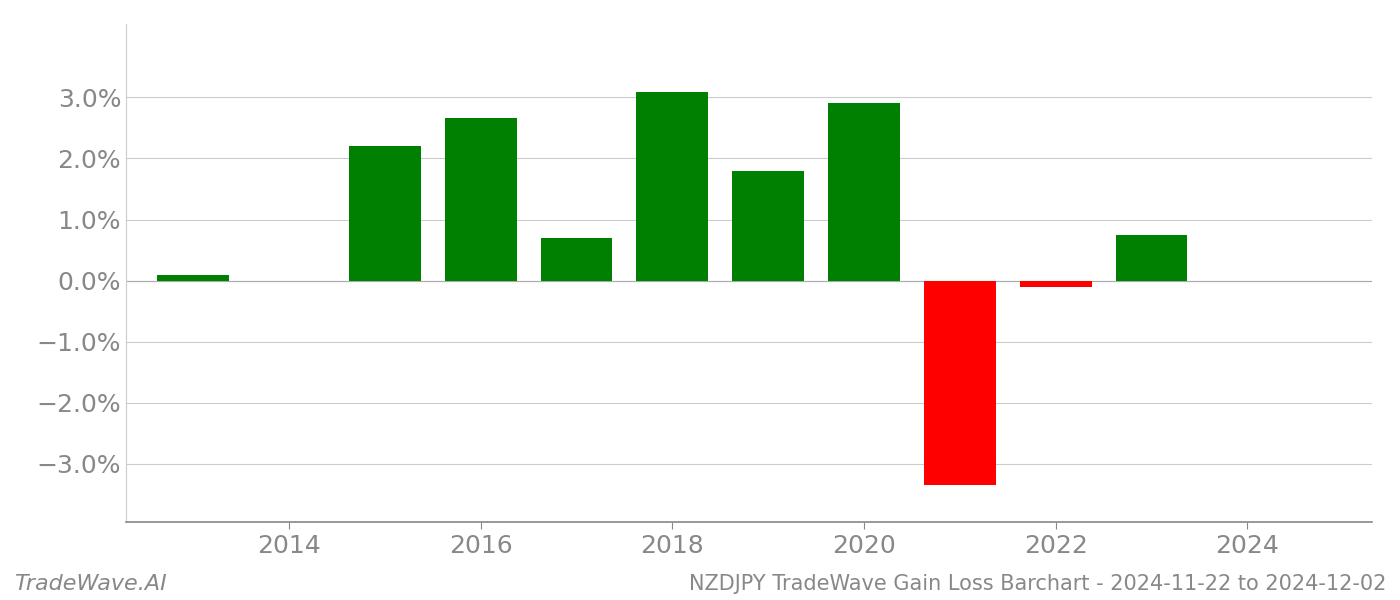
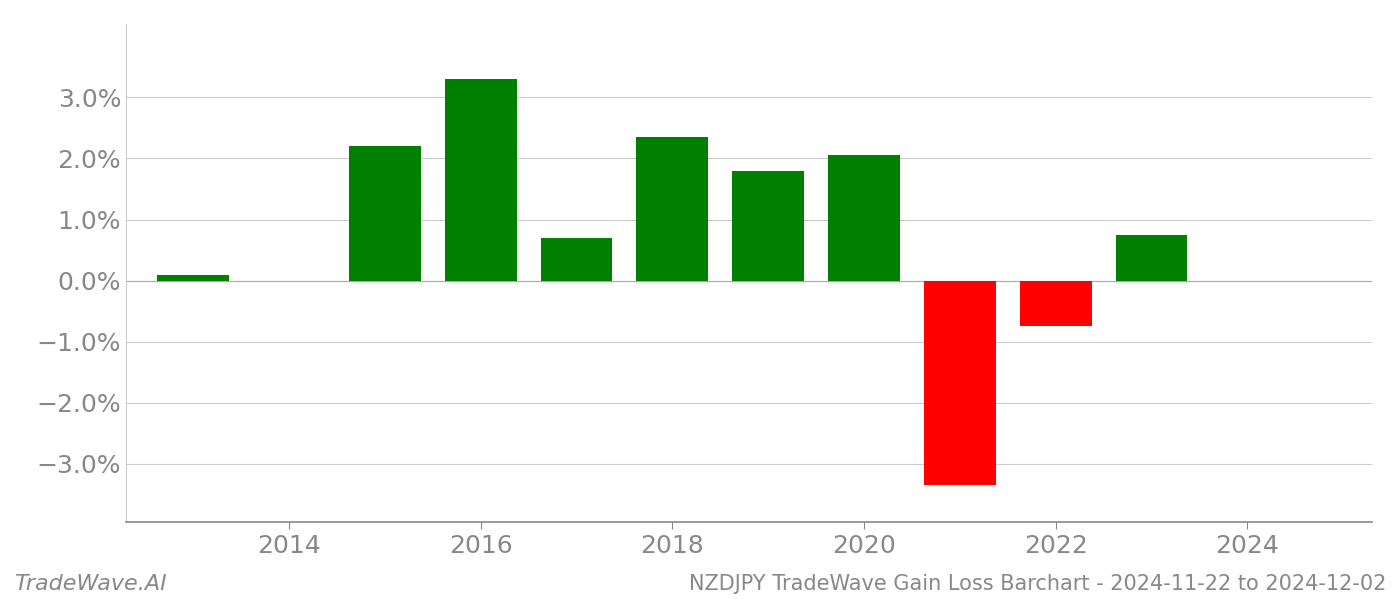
2016: 2.66% -> 3.30%
2018: 3.08% -> 2.35%
2020: 2.90% -> 2.05%
2022: -0.10% -> -0.75%
